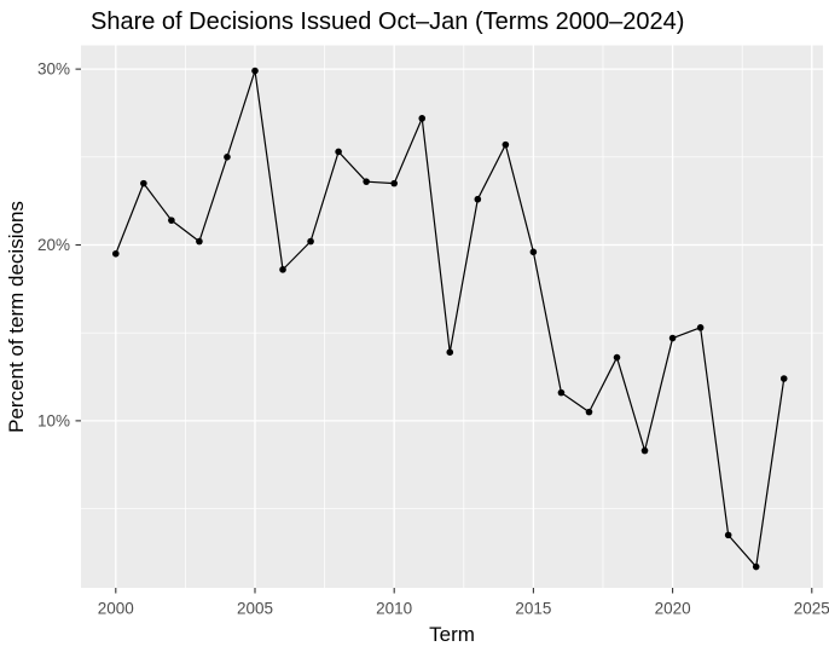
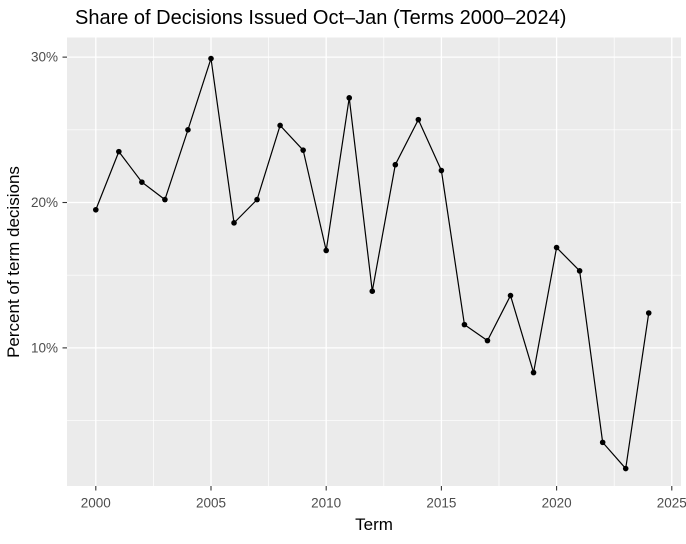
2010: 23.5% -> 16.7%
2015: 19.6% -> 22.2%
2020: 14.7% -> 16.9%
